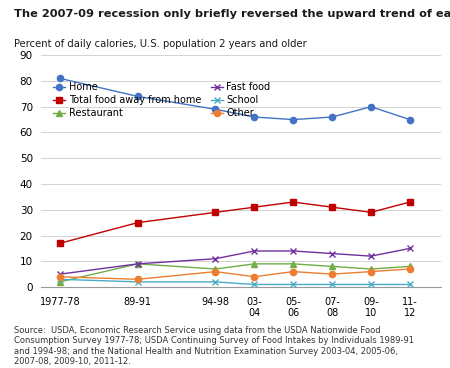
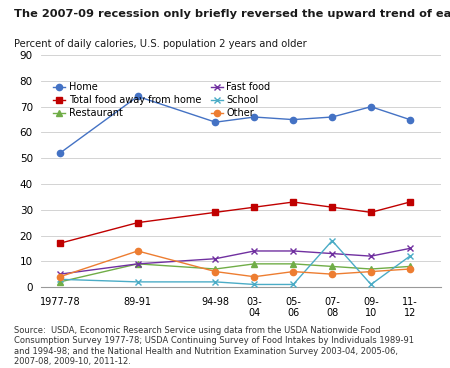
Home/1977-78: 81 -> 52
Other/89-91: 3 -> 14
Home/94-98: 69 -> 64
School/07- 08: 1 -> 18
School/11- 12: 1 -> 12
